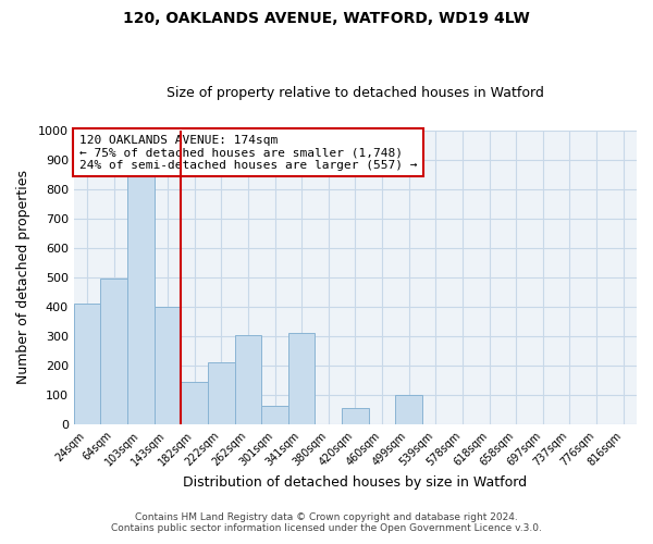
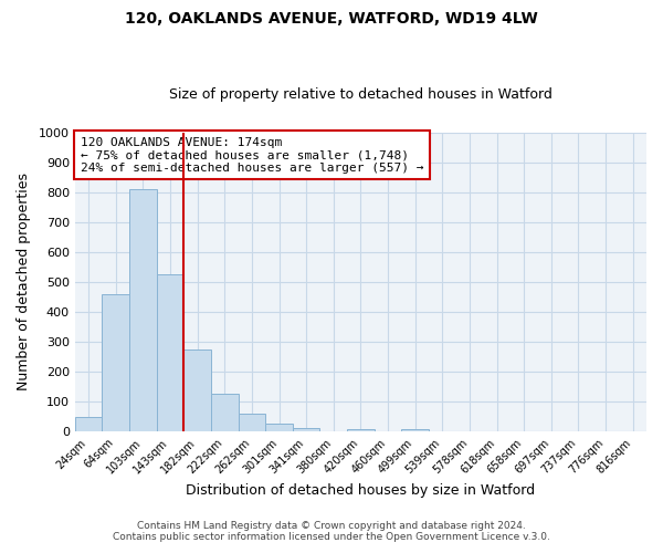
24sqm: 410 -> 47
64sqm: 495 -> 460
103sqm: 845 -> 810
143sqm: 400 -> 525
182sqm: 145 -> 275
222sqm: 210 -> 125
262sqm: 305 -> 58
301sqm: 65 -> 25
341sqm: 310 -> 12
420sqm: 55 -> 8
499sqm: 100 -> 8
